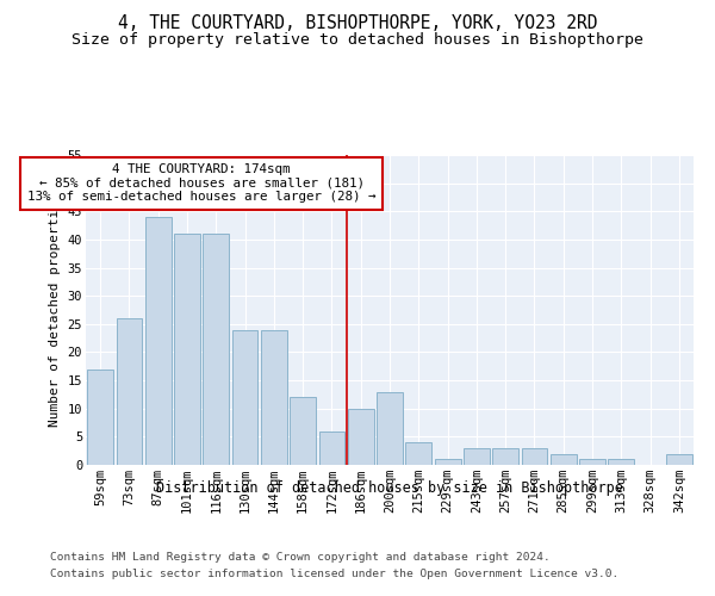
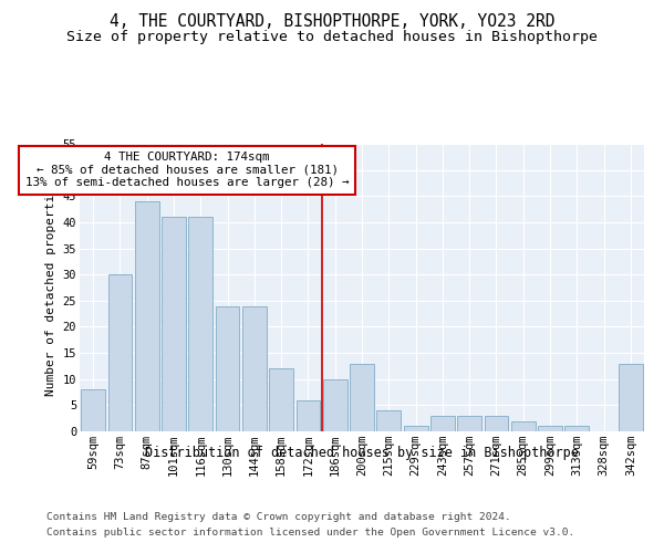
59sqm: 17 -> 8
73sqm: 26 -> 30
342sqm: 2 -> 13
